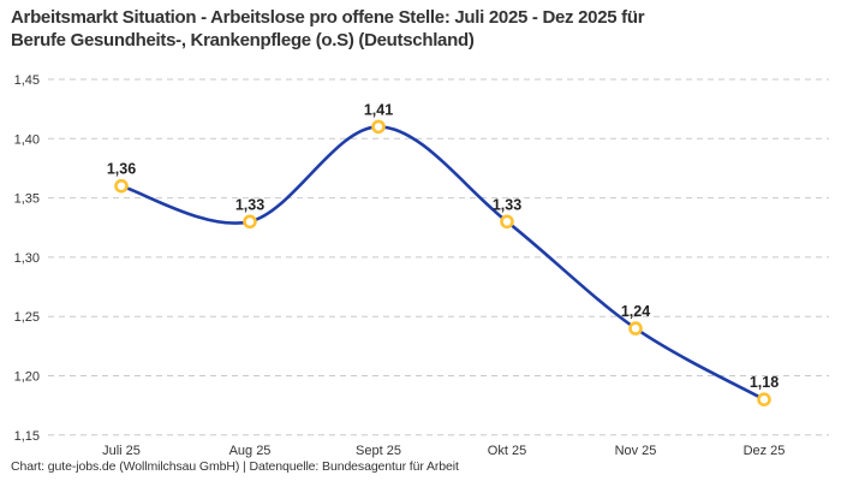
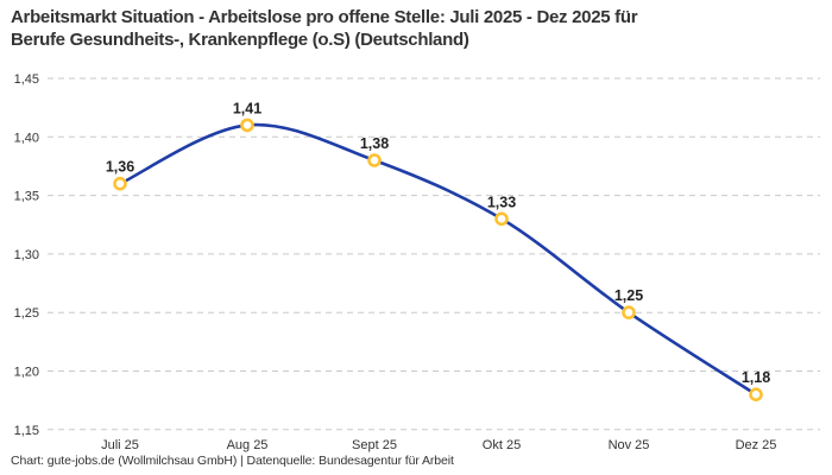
Aug 25: 1,33 -> 1,41
Sept 25: 1,41 -> 1,38
Nov 25: 1,24 -> 1,25
